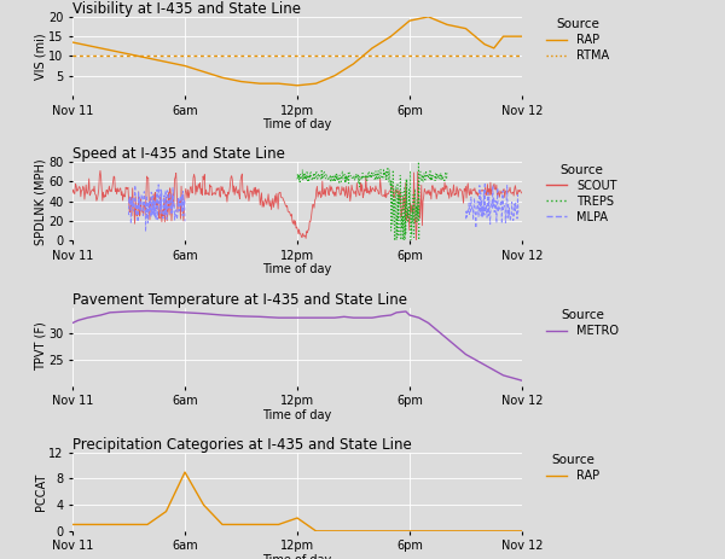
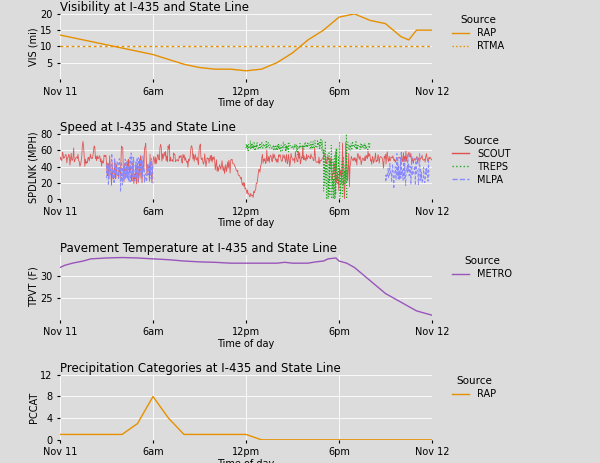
Precipitation Categories at I-435 and State Line/6am: 9 -> 8
Precipitation Categories at I-435 and State Line/12pm: 2 -> 1
